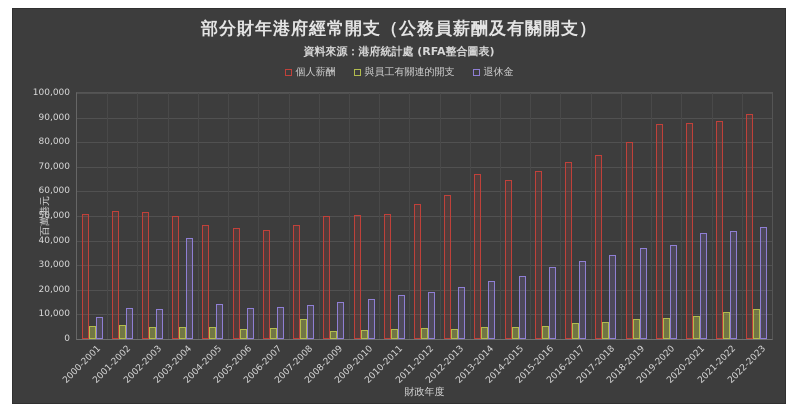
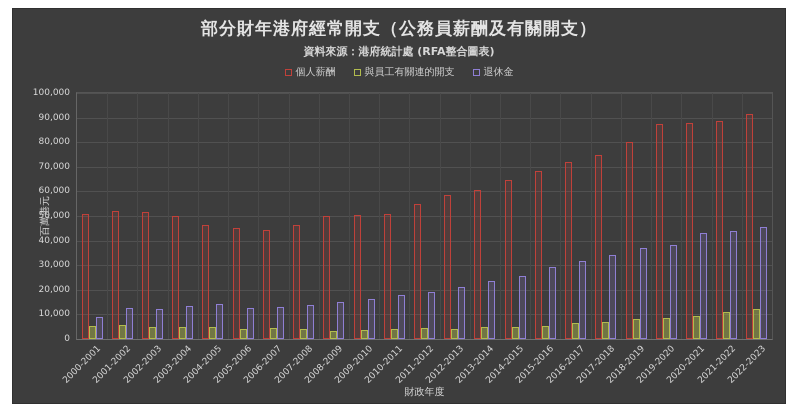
退休金/2003-2004: 41000 -> 13000
與員工有關連的開支/2007-2008: 8000 -> 4000
個人薪酬/2013-2014: 67000 -> 60000
